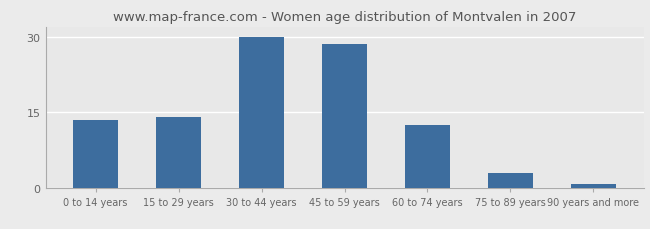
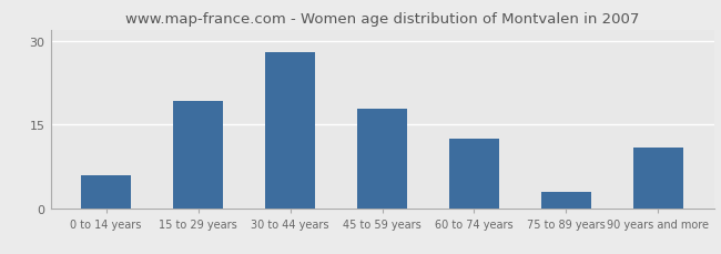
0 to 14 years: 13.5 -> 5.8
15 to 29 years: 14.0 -> 19.2
30 to 44 years: 30.0 -> 28.0
45 to 59 years: 28.5 -> 17.8
90 years and more: 0.8 -> 10.8
